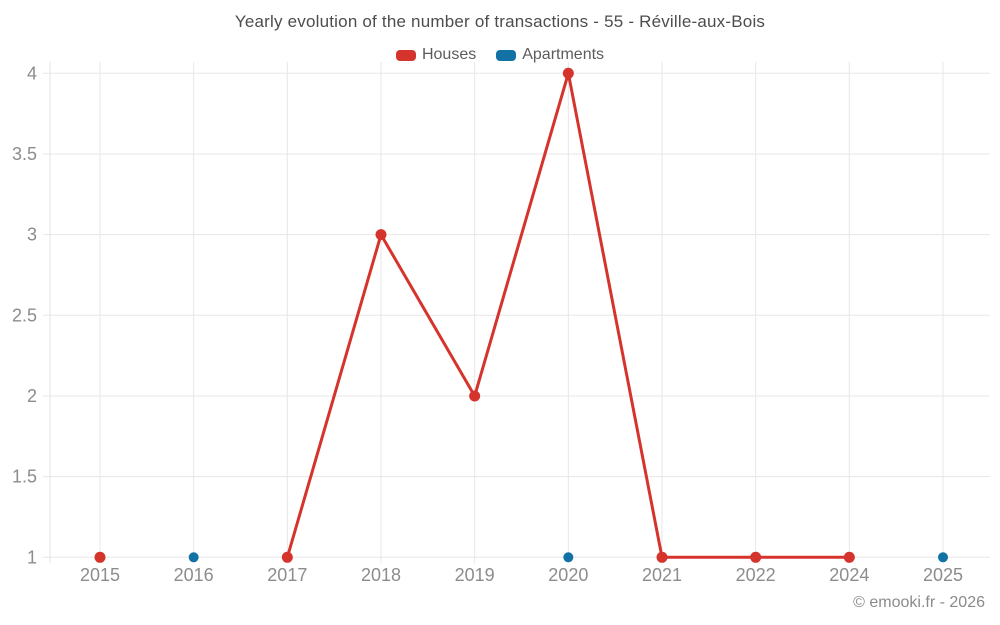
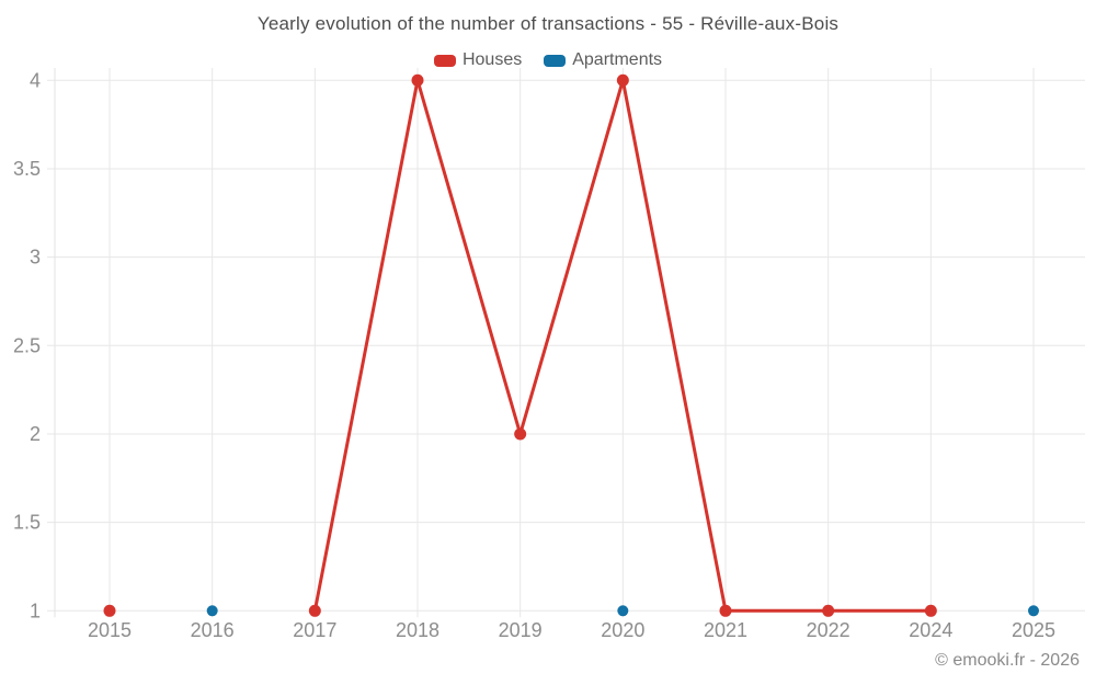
Houses/2018: 3 -> 4
